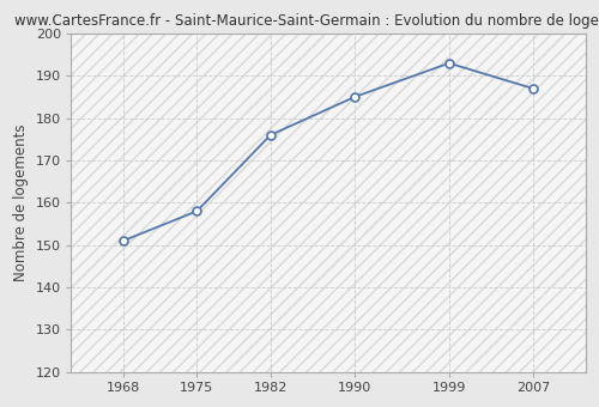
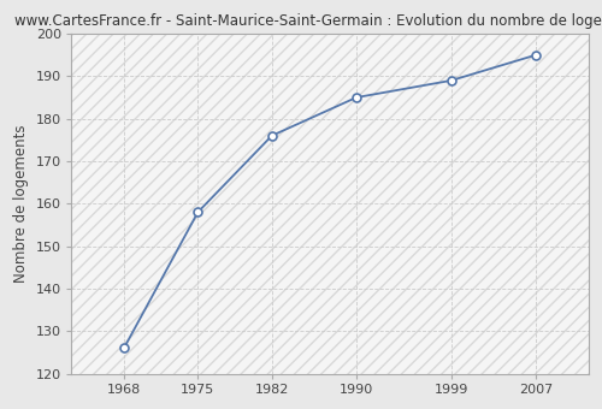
1968: 151 -> 126
1999: 193 -> 189
2007: 187 -> 195
